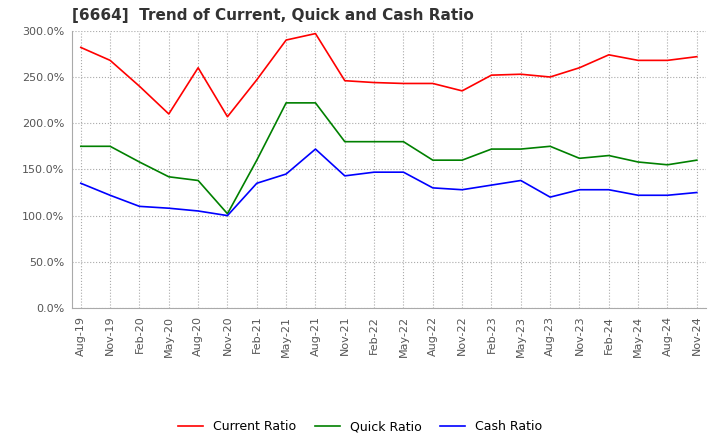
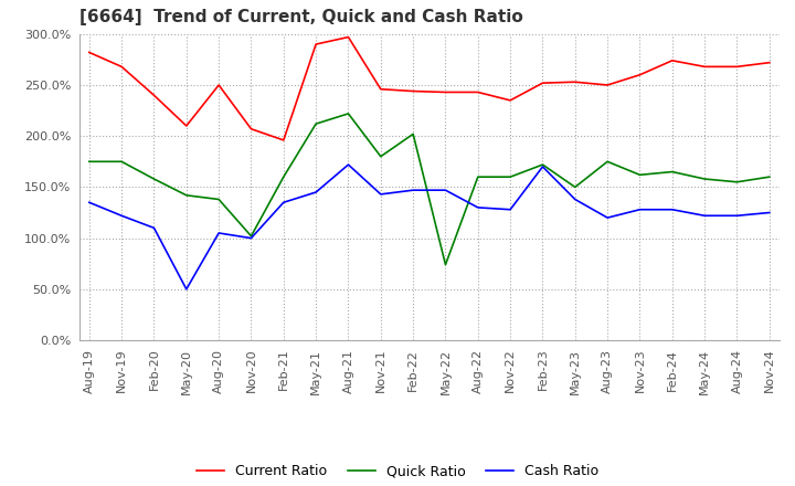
Cash Ratio/May-20: 108% -> 50%
Current Ratio/Aug-20: 260% -> 250%
Current Ratio/Feb-21: 247% -> 196%
Quick Ratio/May-21: 222% -> 212%
Quick Ratio/Feb-22: 180% -> 202%
Quick Ratio/May-22: 180% -> 74%
Cash Ratio/Feb-23: 133% -> 170%
Quick Ratio/May-23: 172% -> 150%
